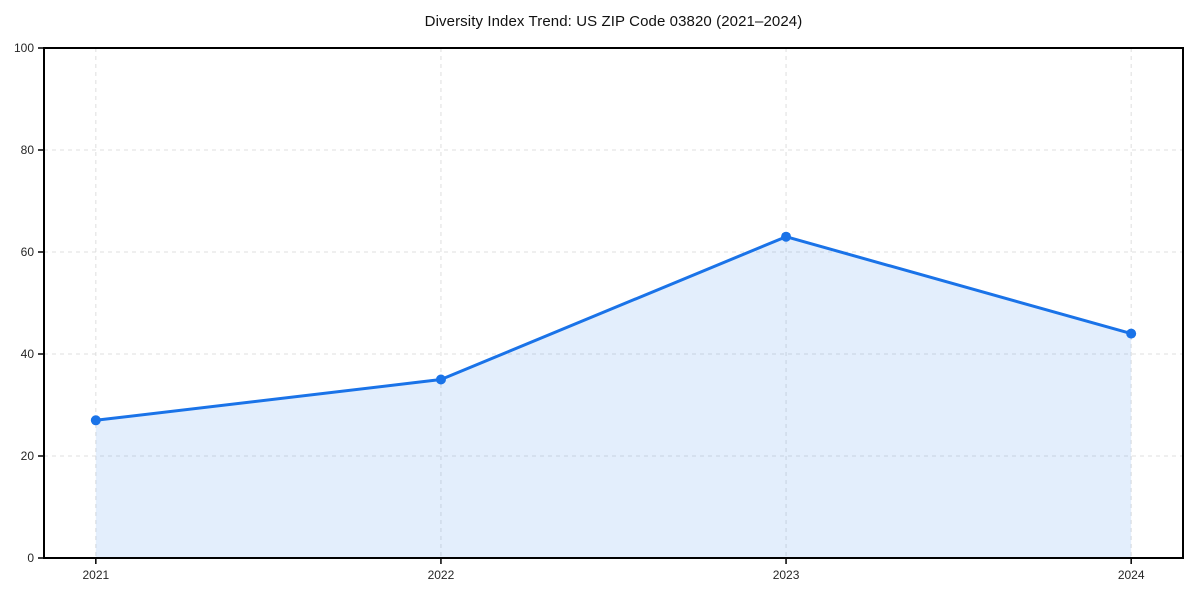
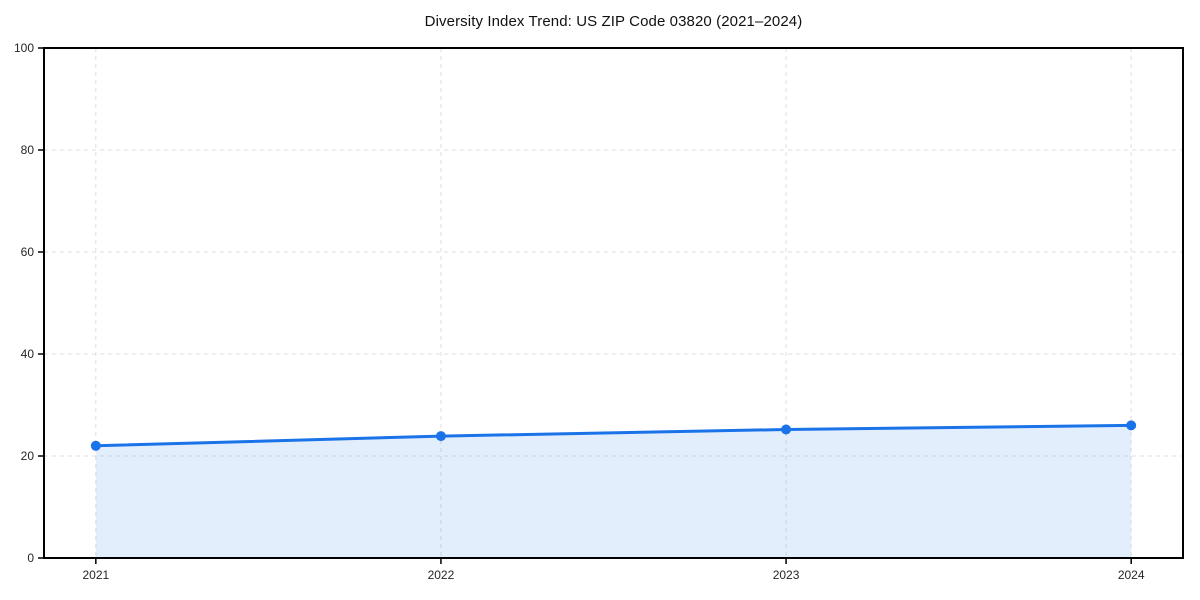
2021: 27 -> 22
2022: 35 -> 24
2023: 63 -> 25
2024: 44 -> 26
